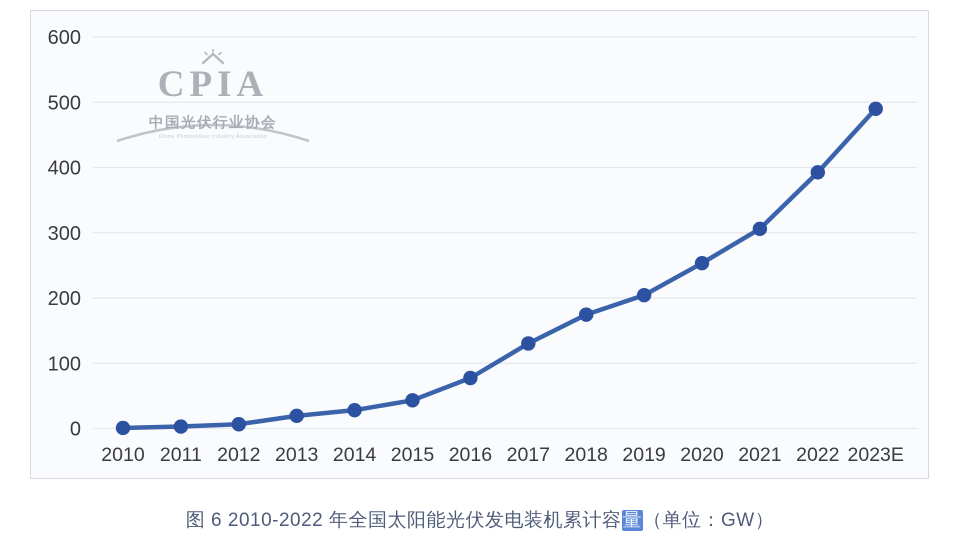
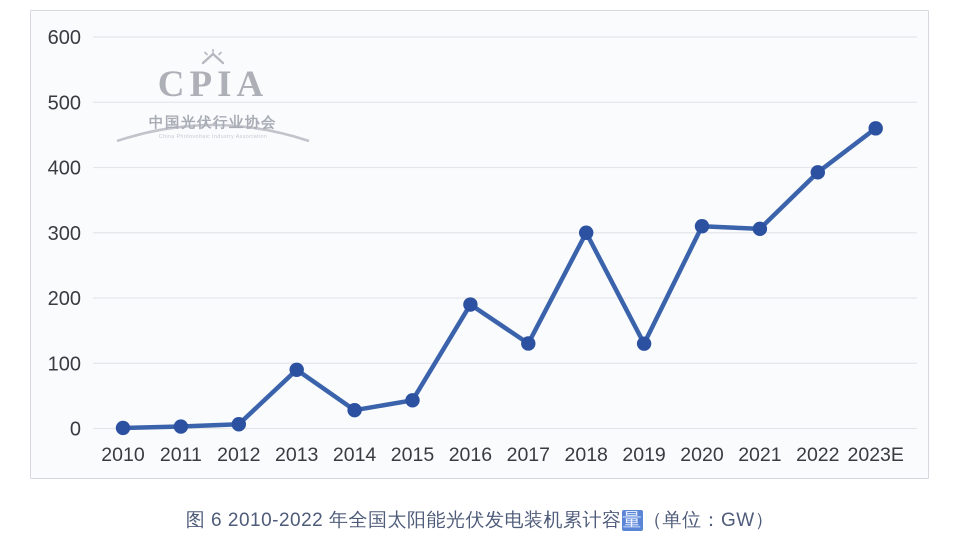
2013: 20 -> 90
2016: 80 -> 190
2018: 170 -> 300
2019: 200 -> 130
2020: 250 -> 310
2023E: 490 -> 460
